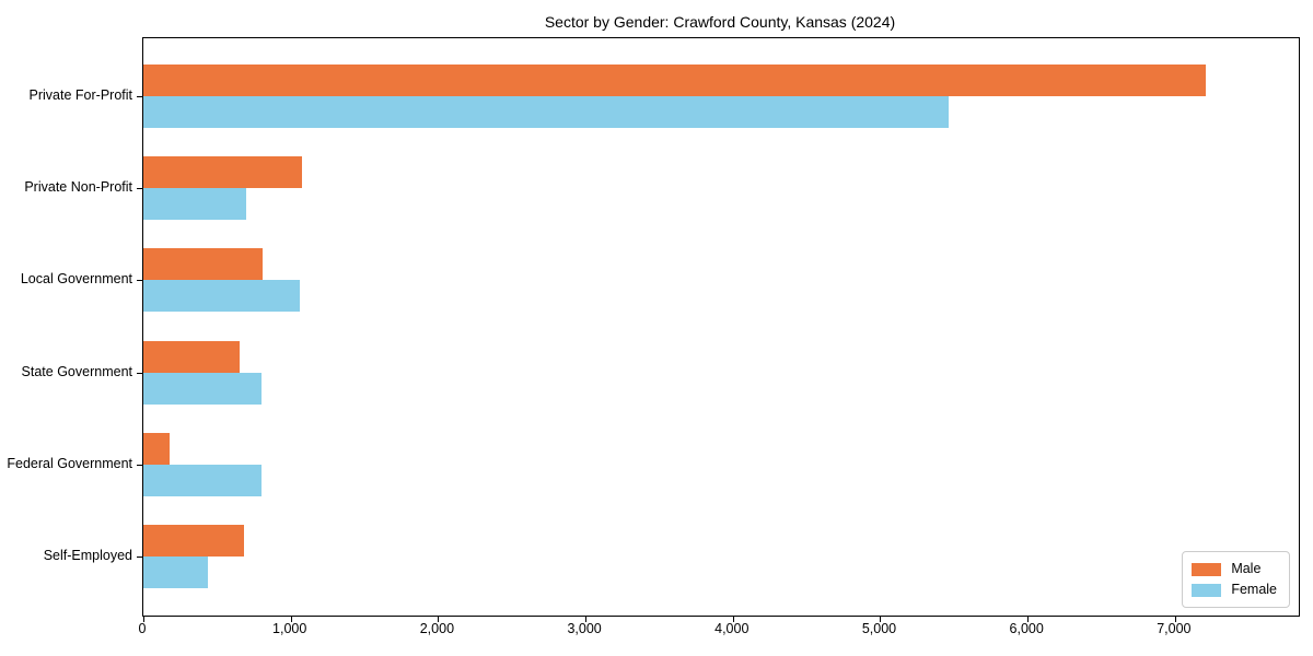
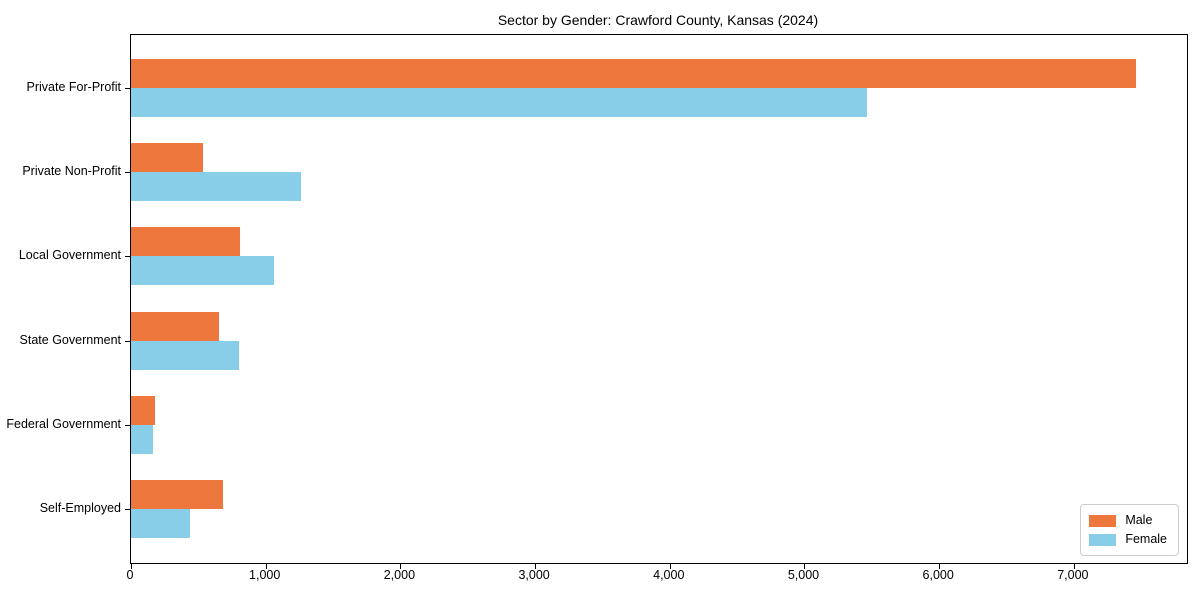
Male/Private For-Profit: 7210 -> 7460
Male/Private Non-Profit: 1080 -> 540
Female/Private Non-Profit: 700 -> 1260
Female/Federal Government: 800 -> 160
